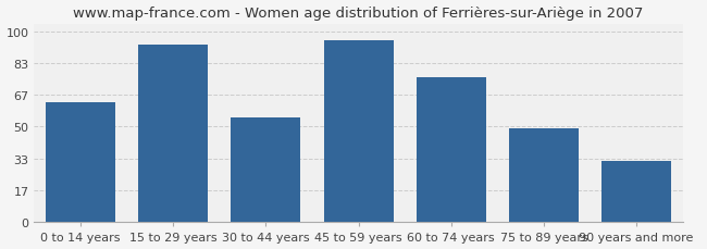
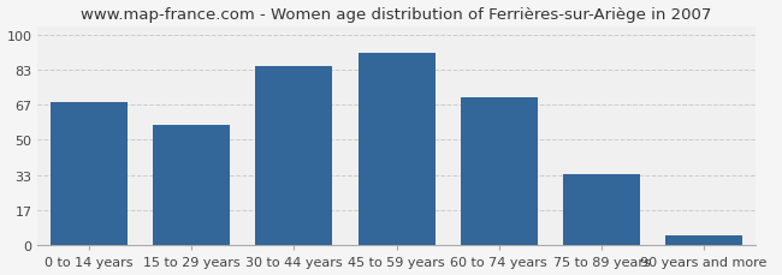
0 to 14 years: 63 -> 68
15 to 29 years: 93 -> 57
30 to 44 years: 55 -> 85
45 to 59 years: 95 -> 91
60 to 74 years: 76 -> 70
75 to 89 years: 49 -> 34
90 years and more: 32 -> 5
